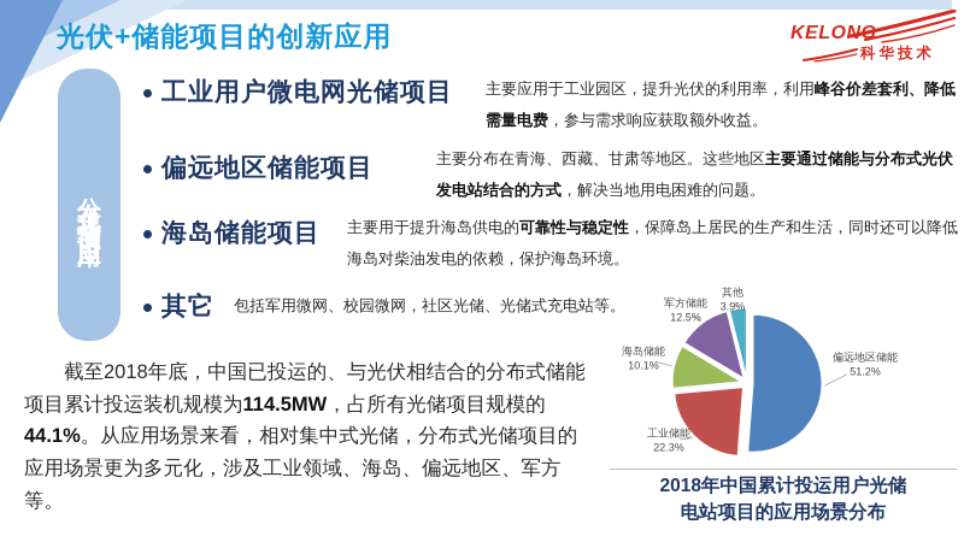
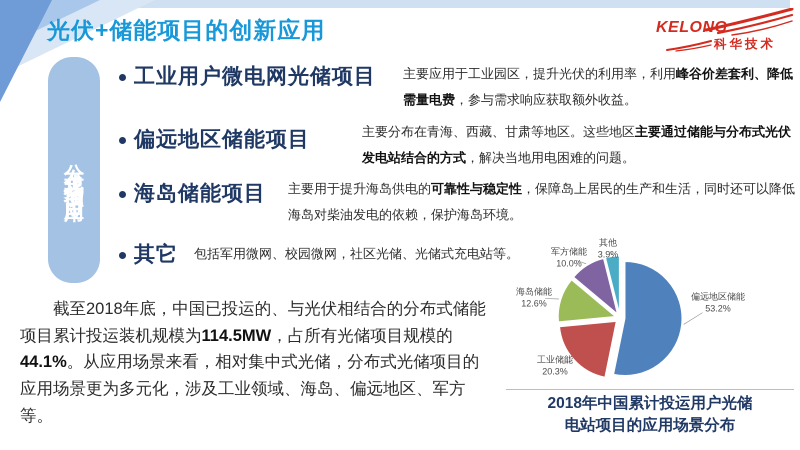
偏远地区储能: 51.2% -> 53.2%
工业储能: 22.3% -> 20.3%
海岛储能: 10.1% -> 12.6%
军方储能: 12.5% -> 10.0%
